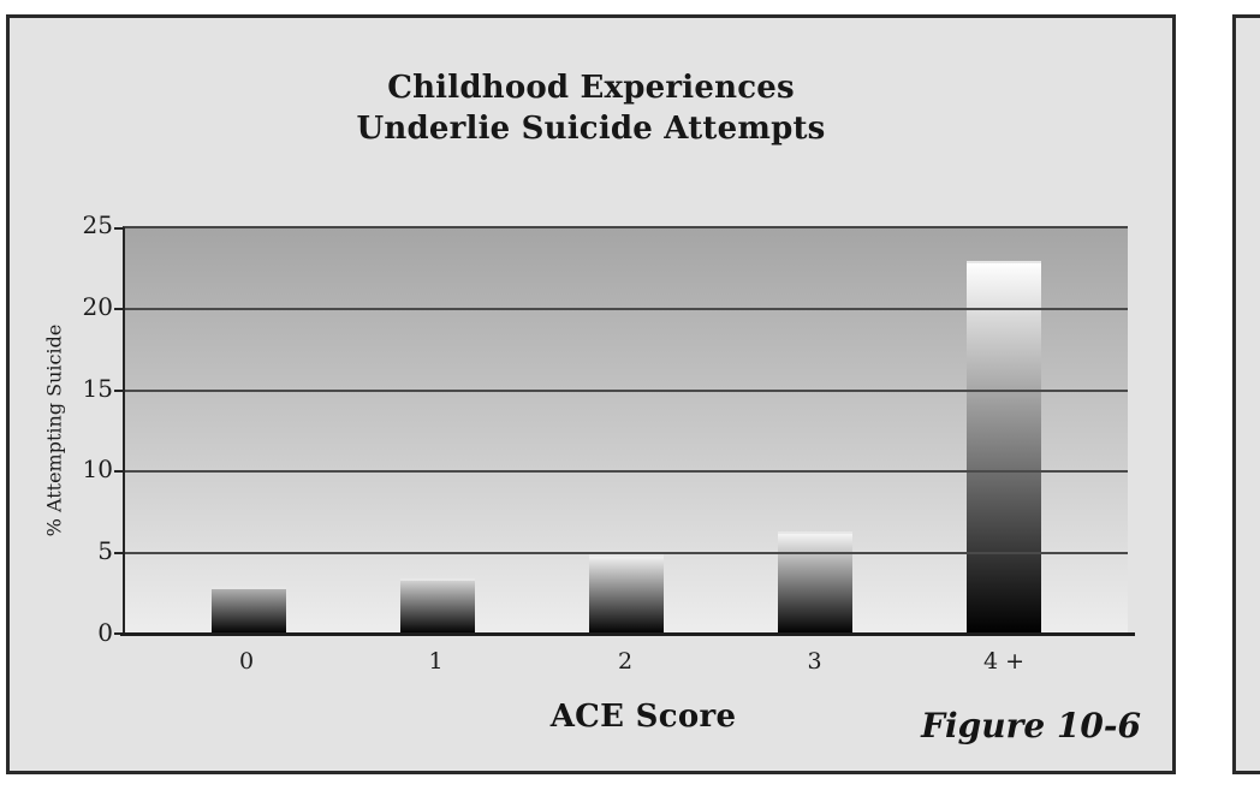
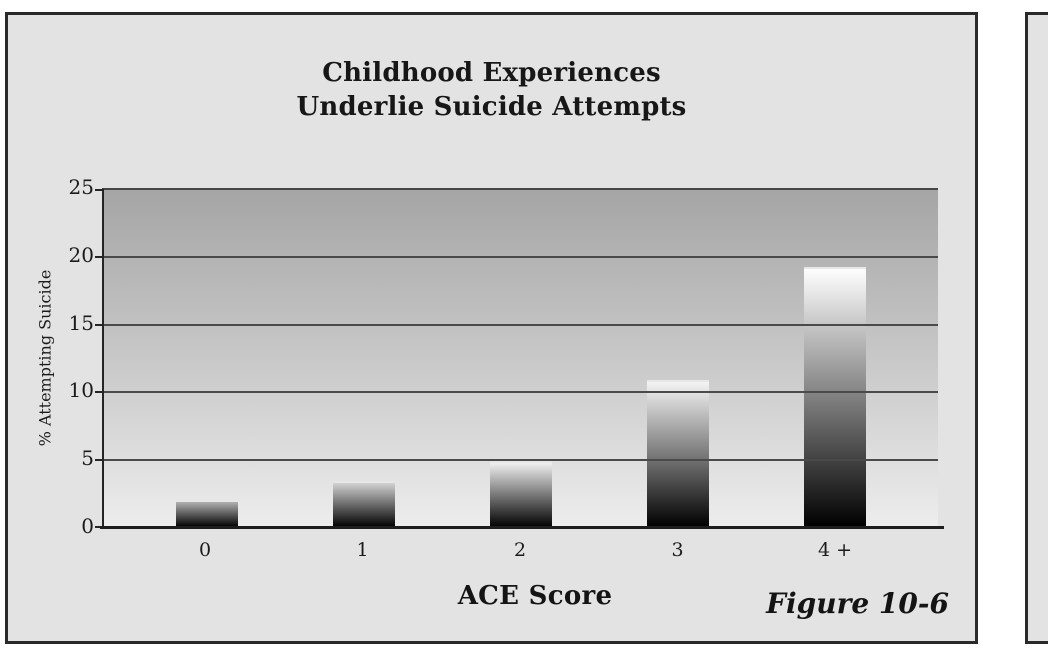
0: 2.9 -> 2.0
3: 6.3 -> 10.9
4 +: 23.0 -> 19.3
